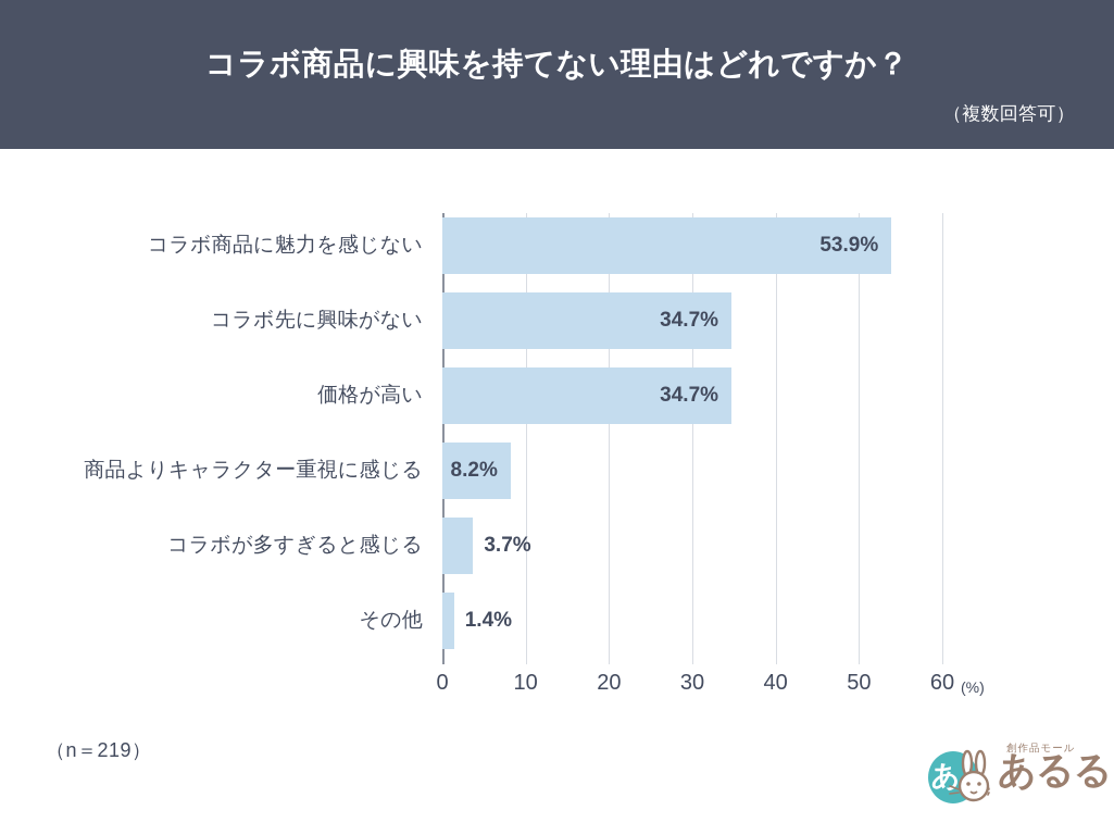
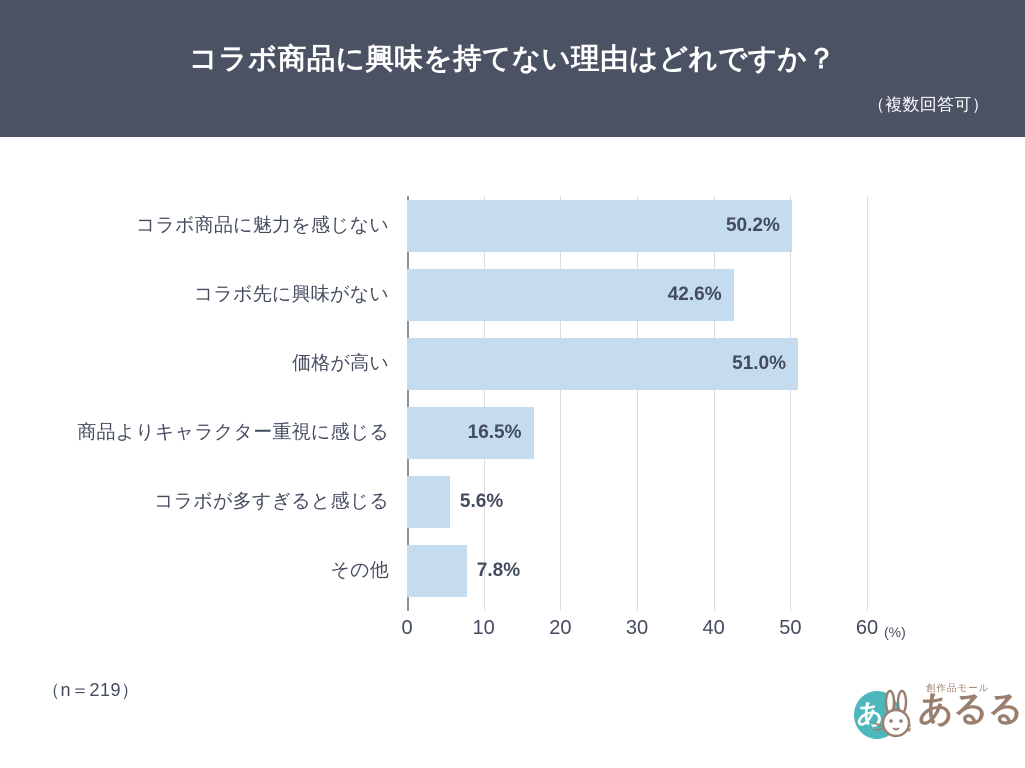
コラボ商品に魅力を感じない: 53.9% -> 50.2%
コラボ先に興味がない: 34.7% -> 42.6%
価格が高い: 34.7% -> 51.0%
商品よりキャラクター重視に感じる: 8.2% -> 16.5%
コラボが多すぎると感じる: 3.7% -> 5.6%
その他: 1.4% -> 7.8%
